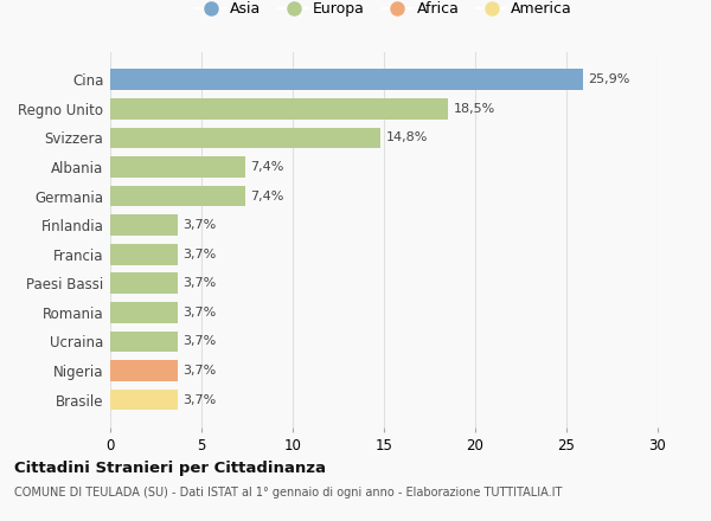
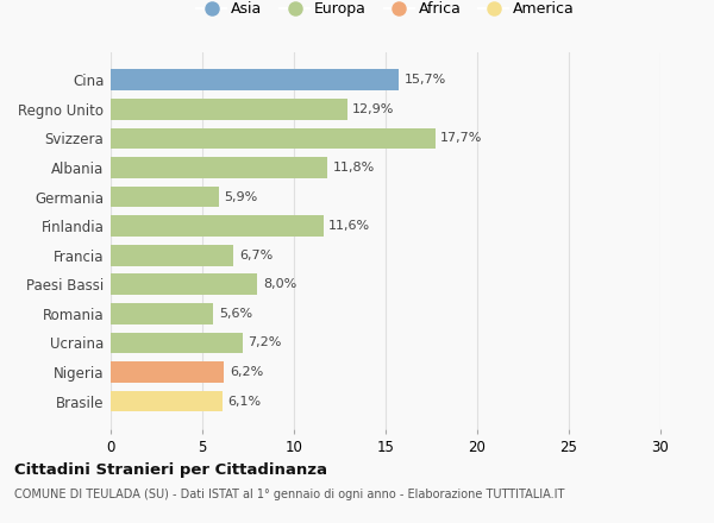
Cina: 25,9% -> 15,7%
Regno Unito: 18,5% -> 12,9%
Svizzera: 14,8% -> 17,7%
Albania: 7,4% -> 11,8%
Germania: 7,4% -> 5,9%
Finlandia: 3,7% -> 11,6%
Francia: 3,7% -> 6,7%
Paesi Bassi: 3,7% -> 8,0%
Romania: 3,7% -> 5,6%
Ucraina: 3,7% -> 7,2%
Nigeria: 3,7% -> 6,2%
Brasile: 3,7% -> 6,1%
